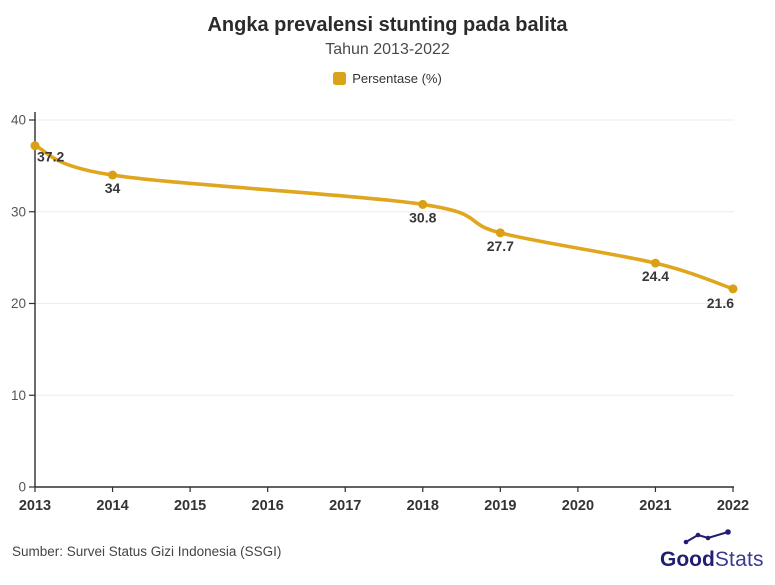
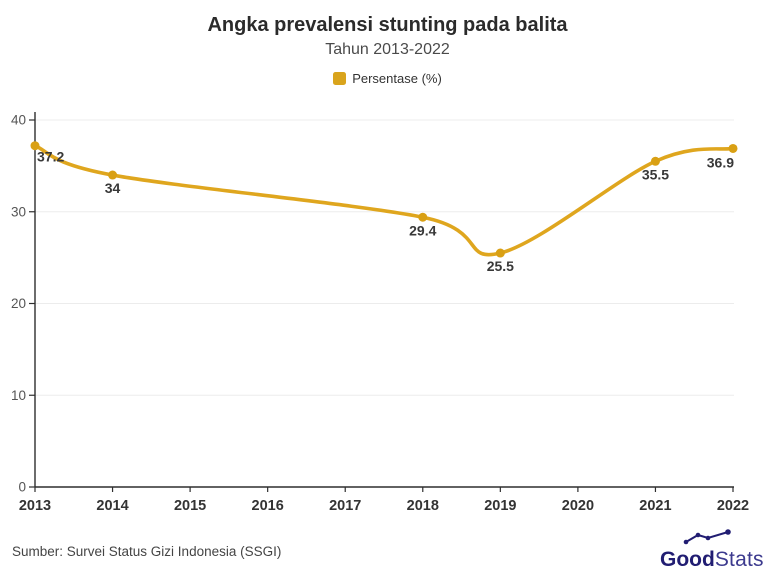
2018: 30.8 -> 29.4
2019: 27.7 -> 25.5
2021: 24.4 -> 35.5
2022: 21.6 -> 36.9
